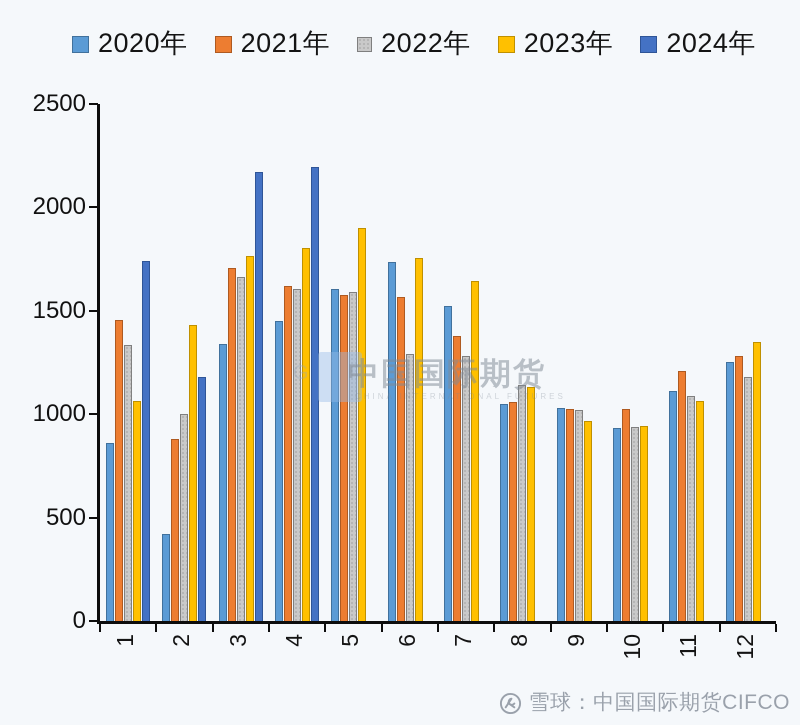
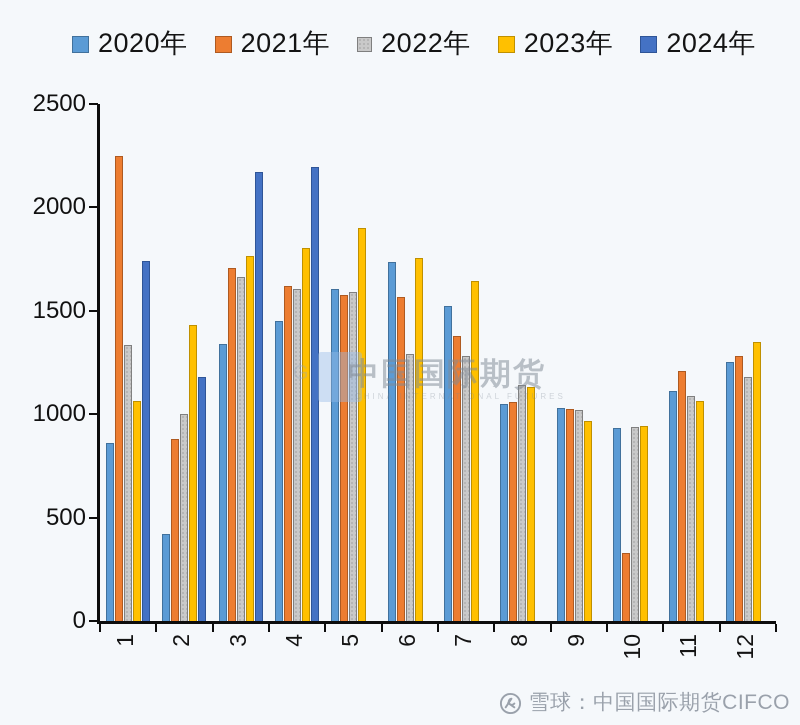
2021年/1月: 1460 -> 2250
2021年/10月: 1020 -> 330
